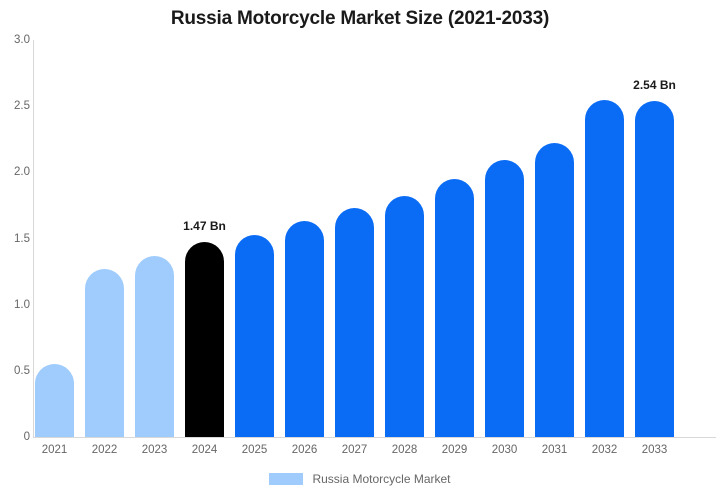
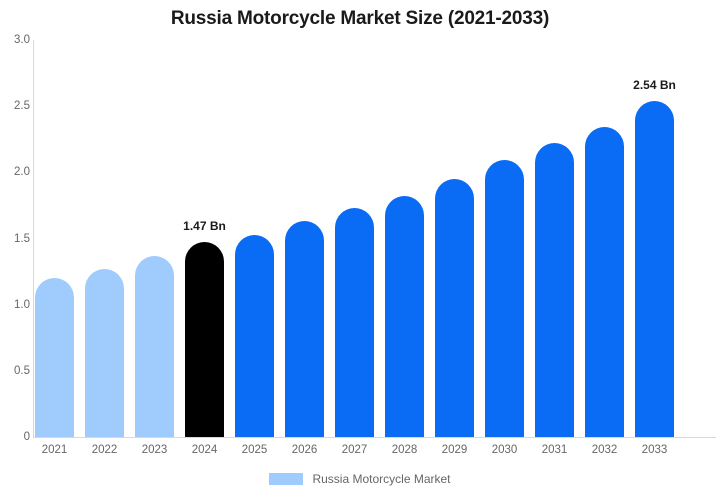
2021: 0.55 -> 1.20
2032: 2.55 -> 2.34
